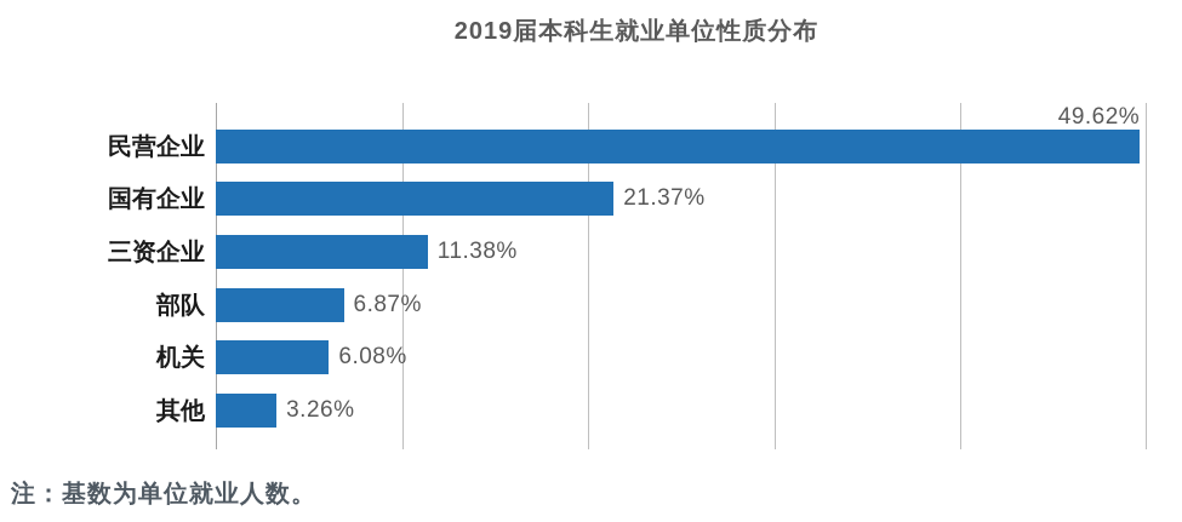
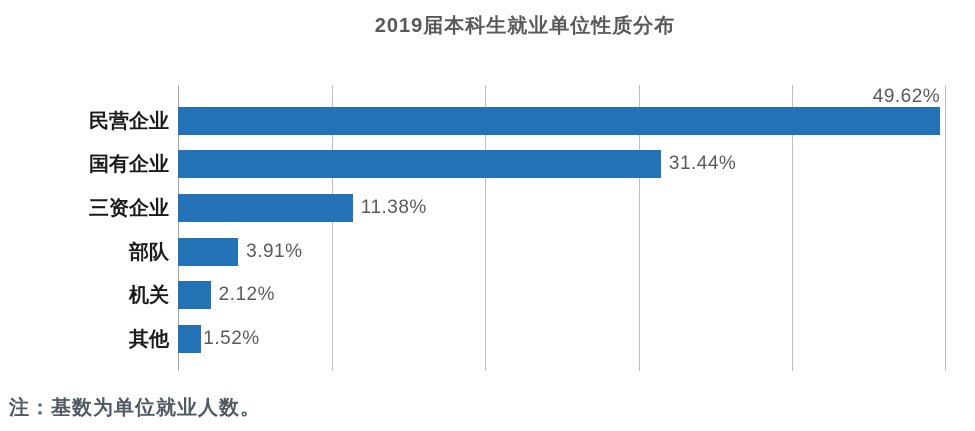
国有企业: 21.37% -> 31.44%
部队: 6.87% -> 3.91%
机关: 6.08% -> 2.12%
其他: 3.26% -> 1.52%
